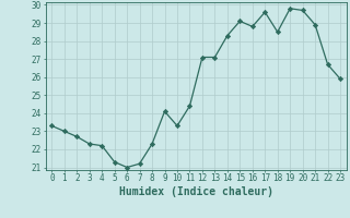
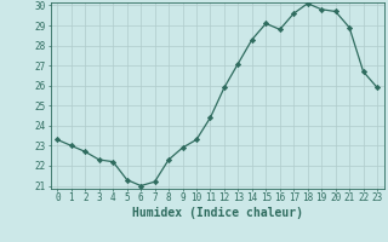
9: 24.1 -> 22.9
12: 27.1 -> 25.9
18: 28.5 -> 30.1
